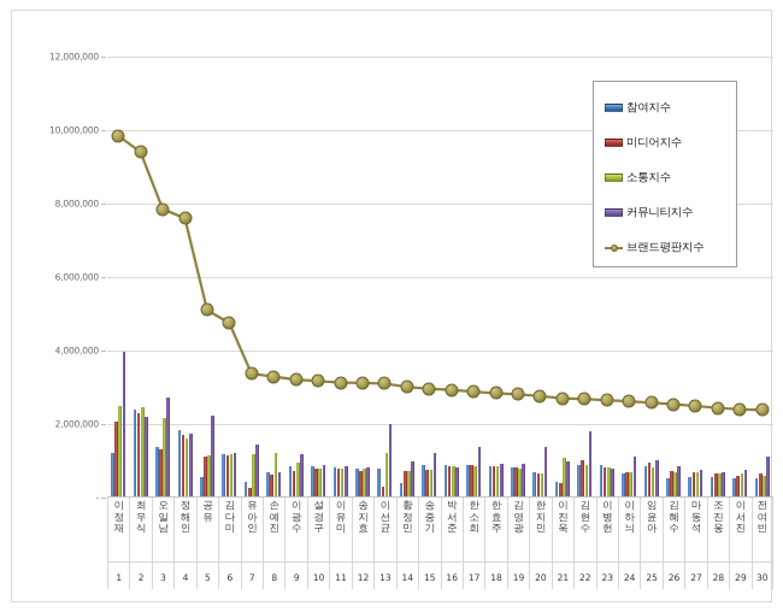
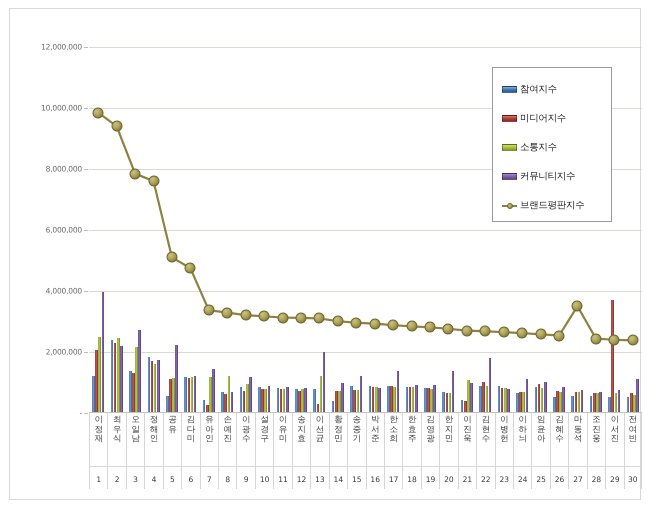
브랜드평판지수/마동석: 2500000 -> 3500000
미디어지수/이서진: 600000 -> 3700000
